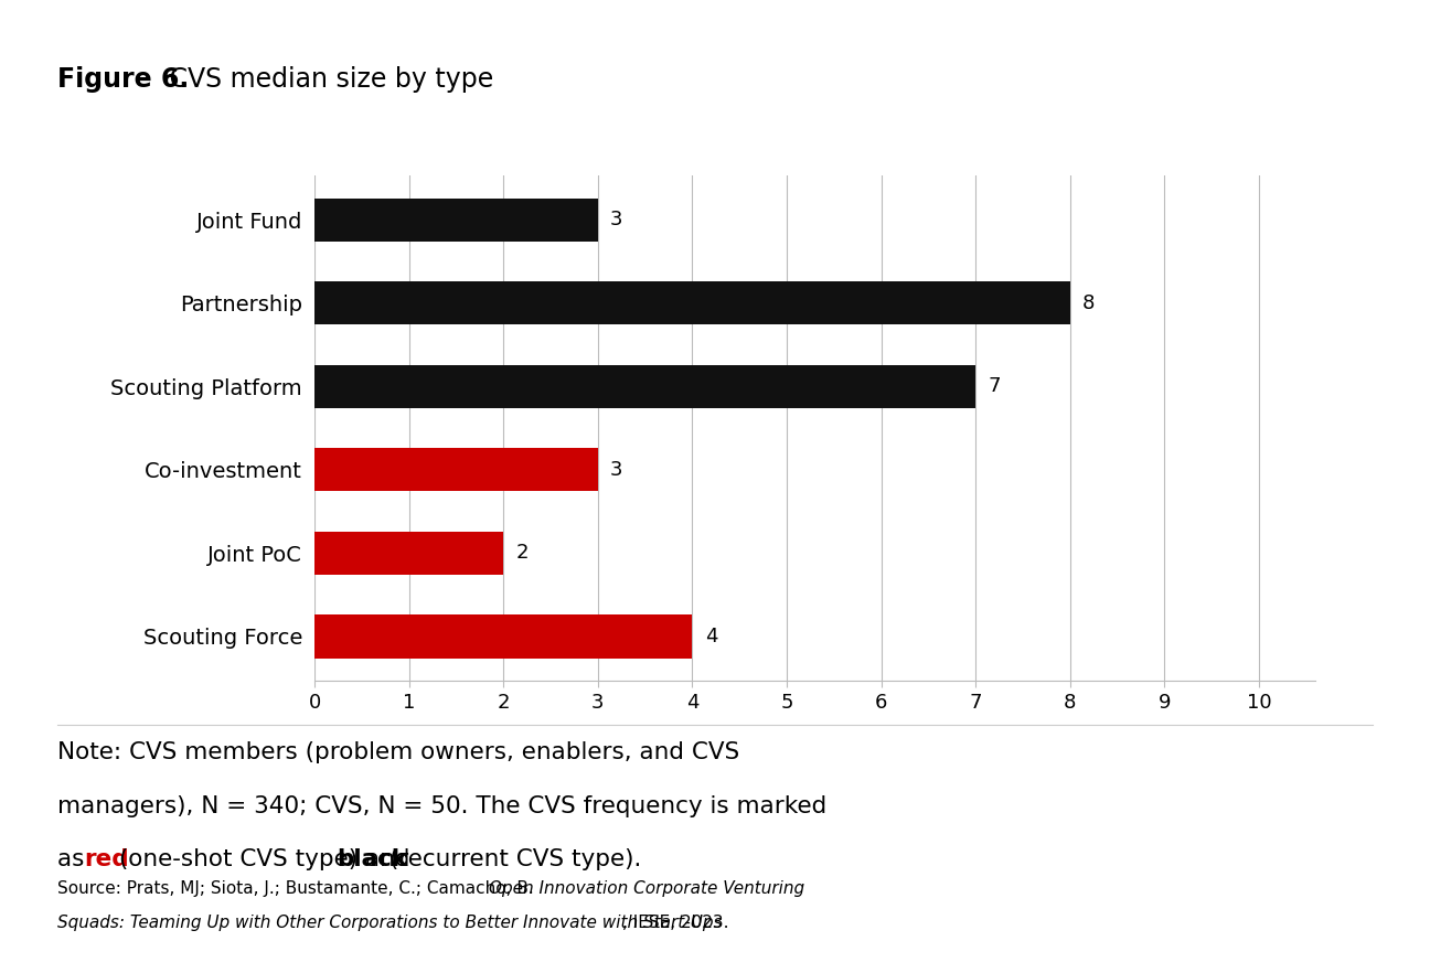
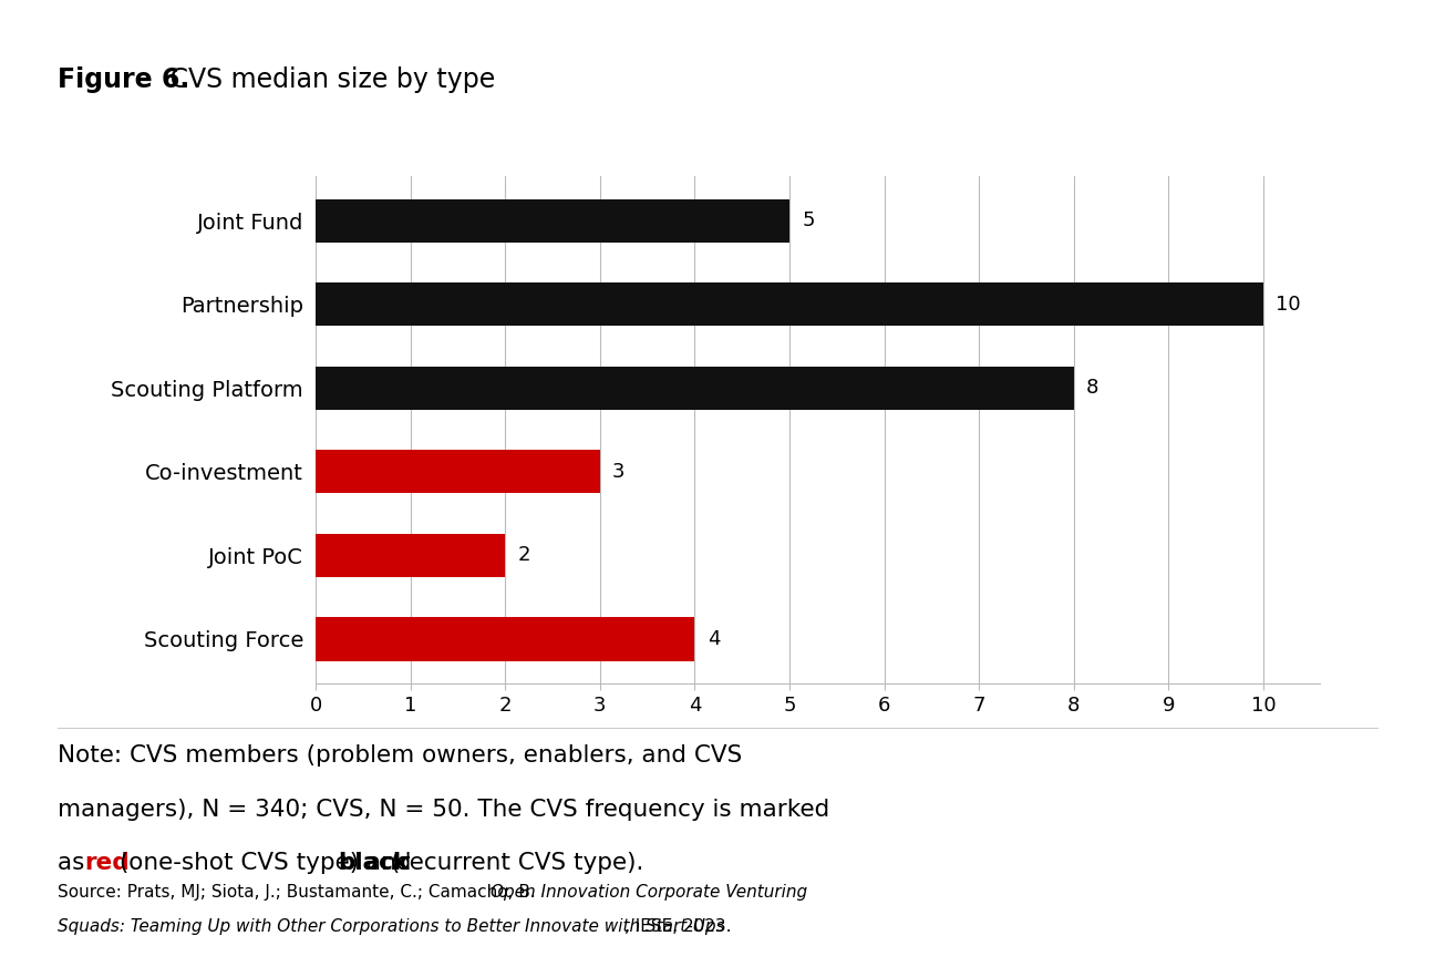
Joint Fund: 3 -> 5
Partnership: 8 -> 10
Scouting Platform: 7 -> 8
